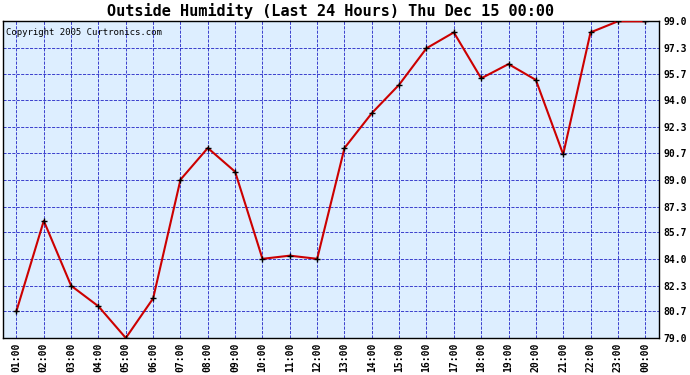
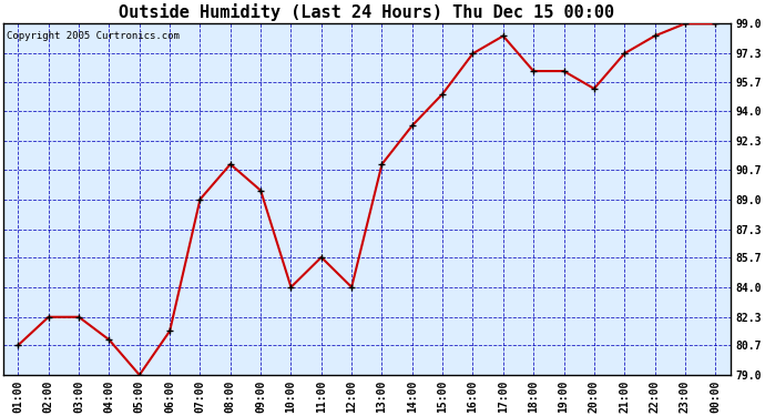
02:00: 86.4 -> 82.3
11:00: 84.2 -> 85.7
18:00: 95.4 -> 96.3
21:00: 90.6 -> 97.3
